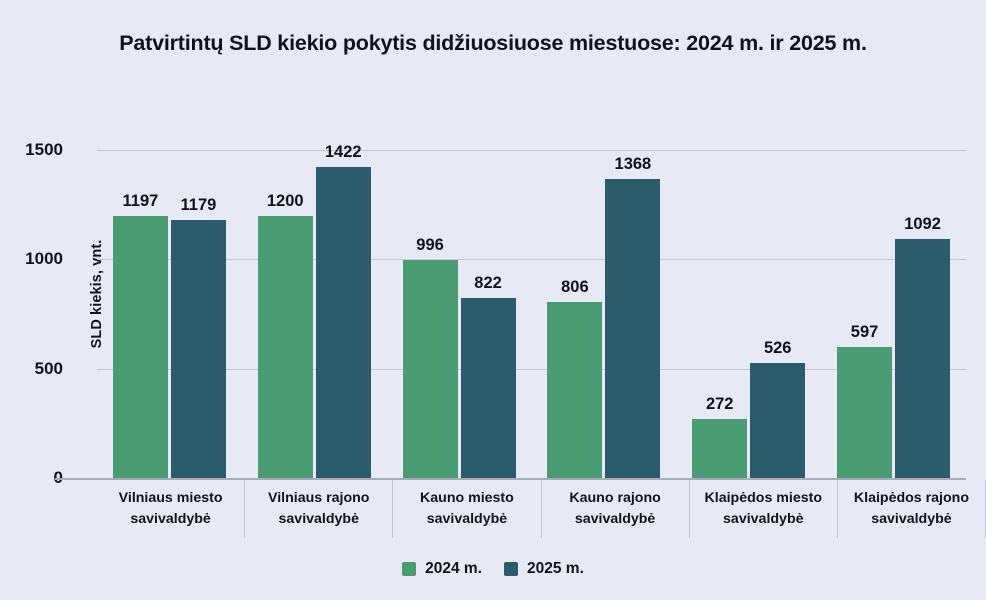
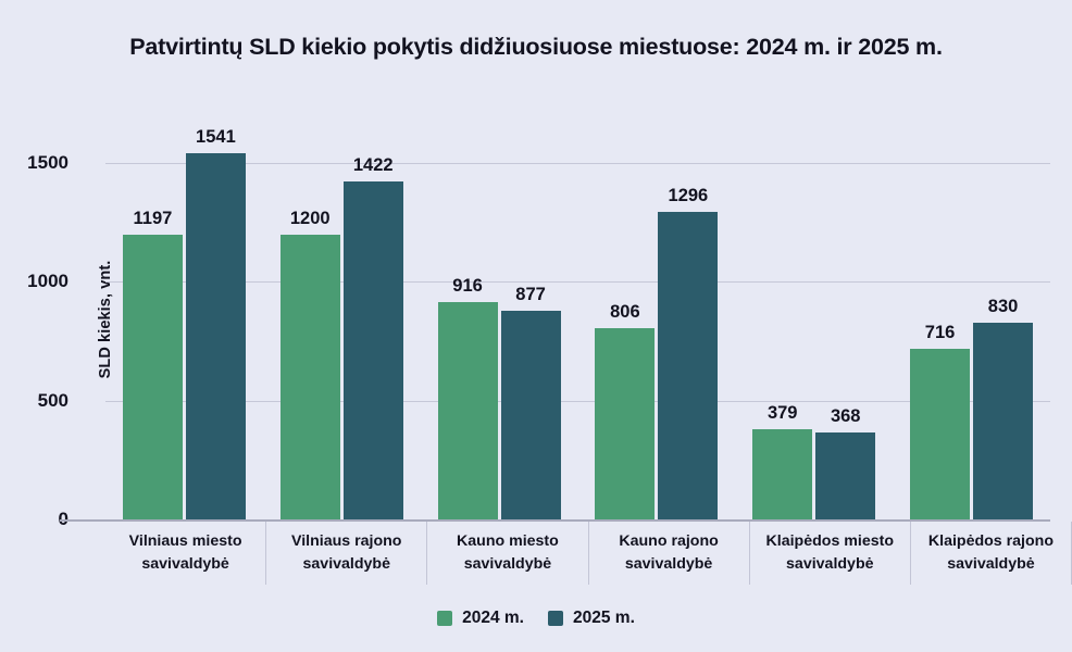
2025 m./Vilniaus miesto savivaldybė: 1179 -> 1541
2024 m./Kauno miesto savivaldybė: 996 -> 916
2025 m./Kauno miesto savivaldybė: 822 -> 877
2025 m./Kauno rajono savivaldybė: 1368 -> 1296
2024 m./Klaipėdos miesto savivaldybė: 272 -> 379
2025 m./Klaipėdos miesto savivaldybė: 526 -> 368
2024 m./Klaipėdos rajono savivaldybė: 597 -> 716
2025 m./Klaipėdos rajono savivaldybė: 1092 -> 830
